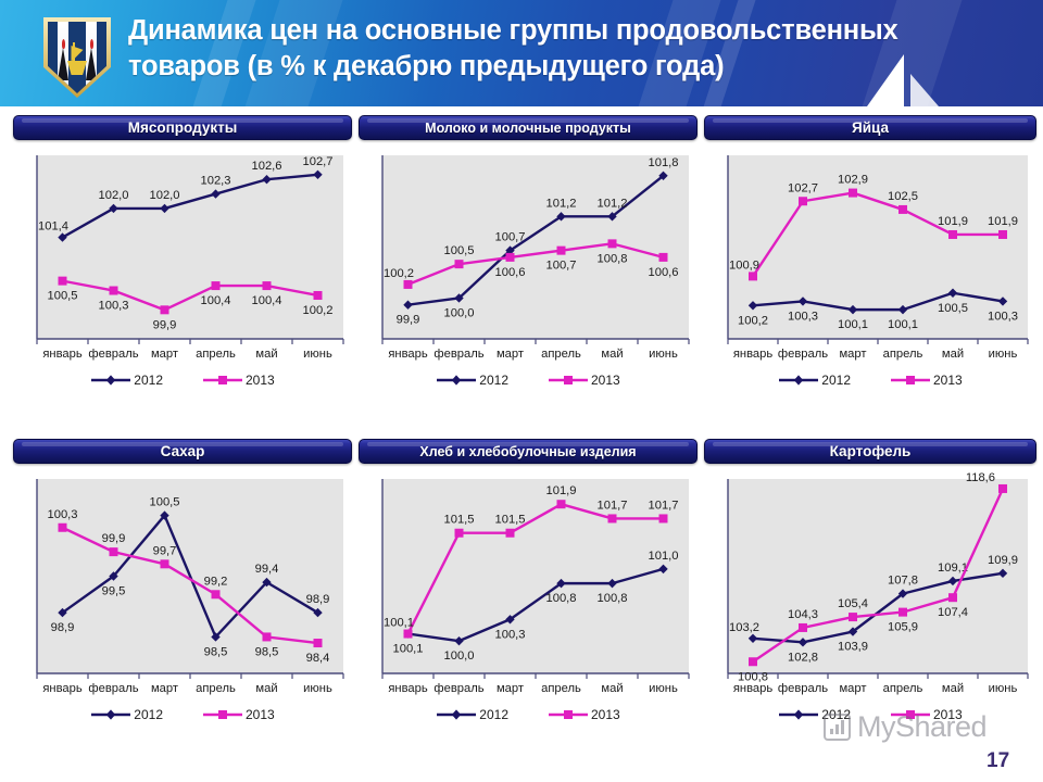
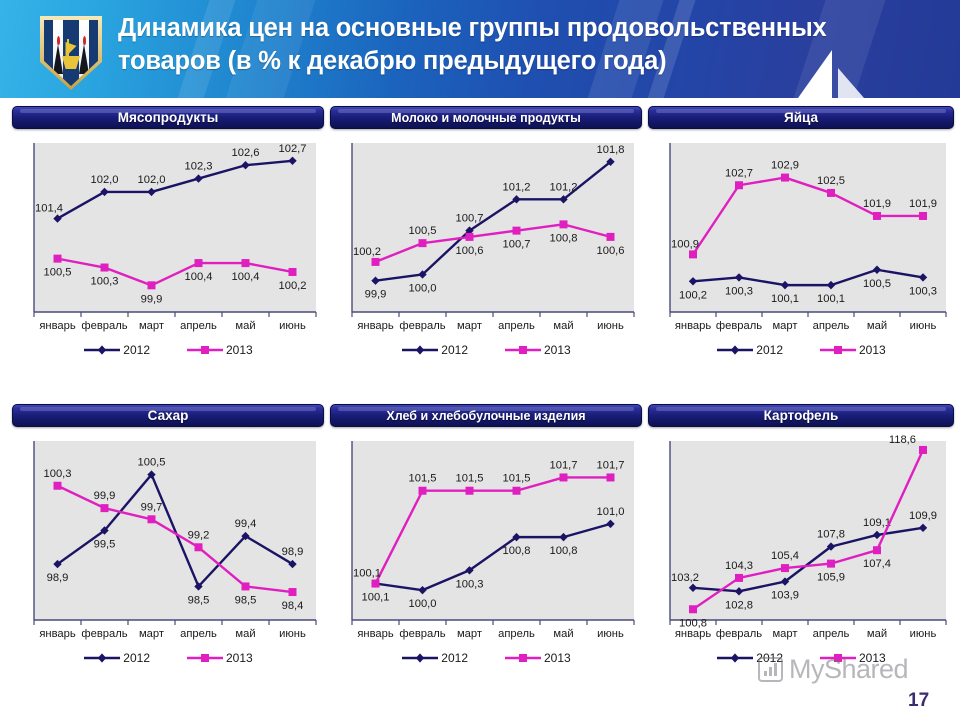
Хлеб и хлебобулочные изделия/2013/апрель: 101,9 -> 101,5
